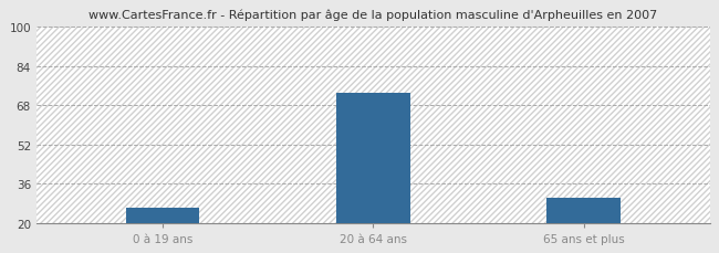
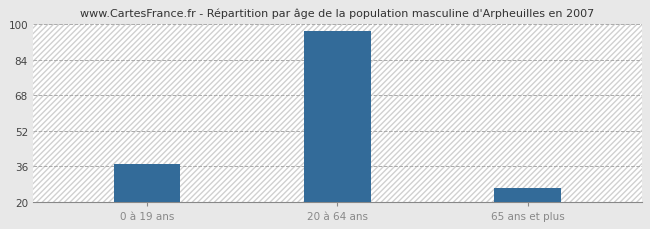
0 à 19 ans: 26 -> 37
20 à 64 ans: 73 -> 97
65 ans et plus: 30 -> 26
